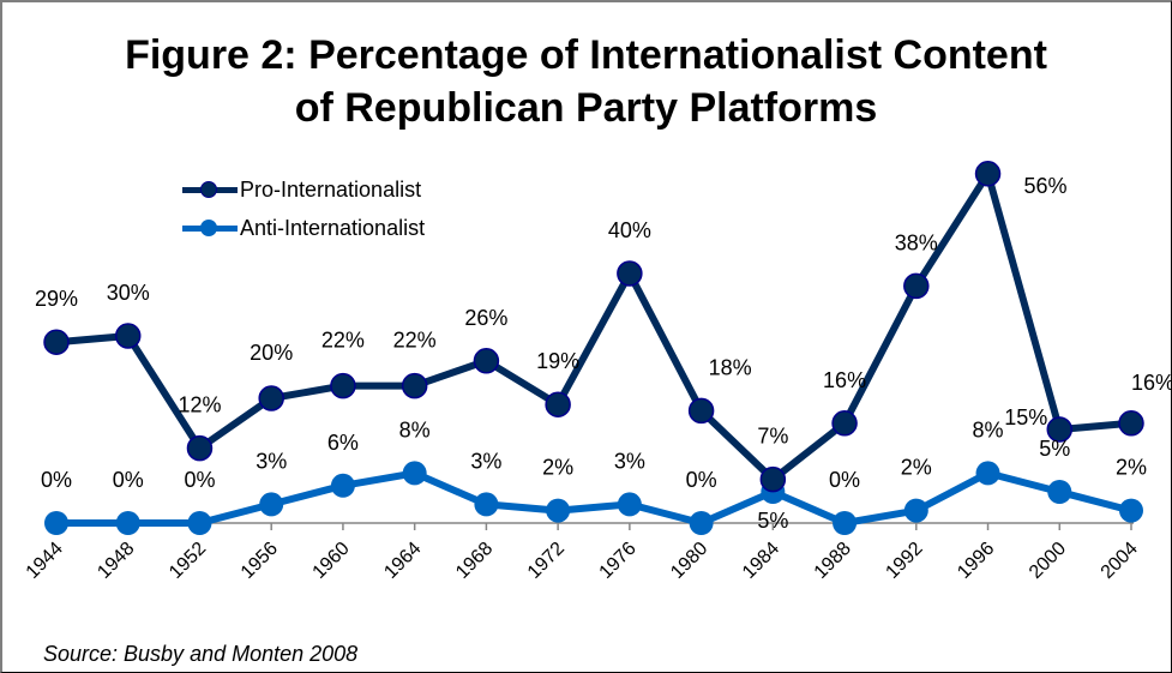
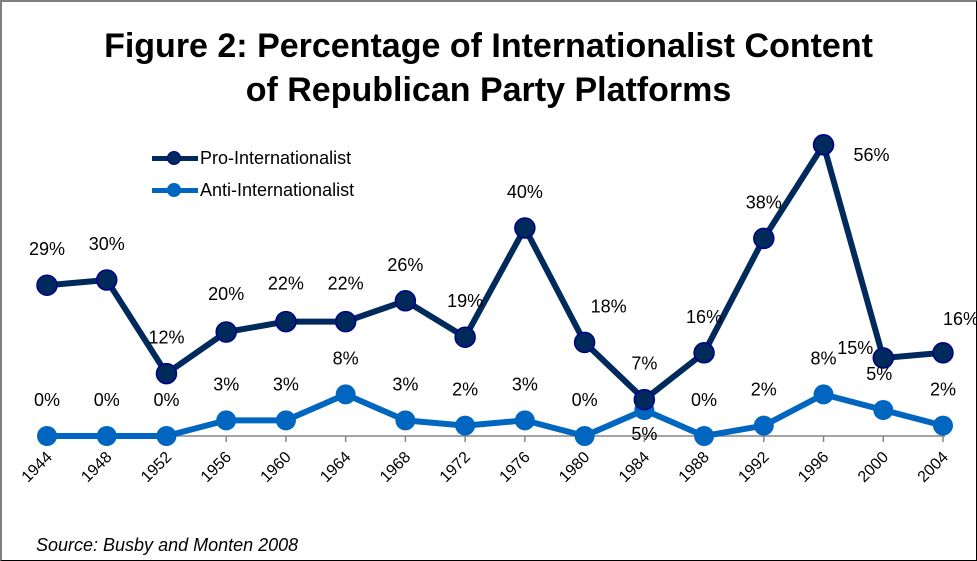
Anti-Internationalist/1960: 6% -> 3%
